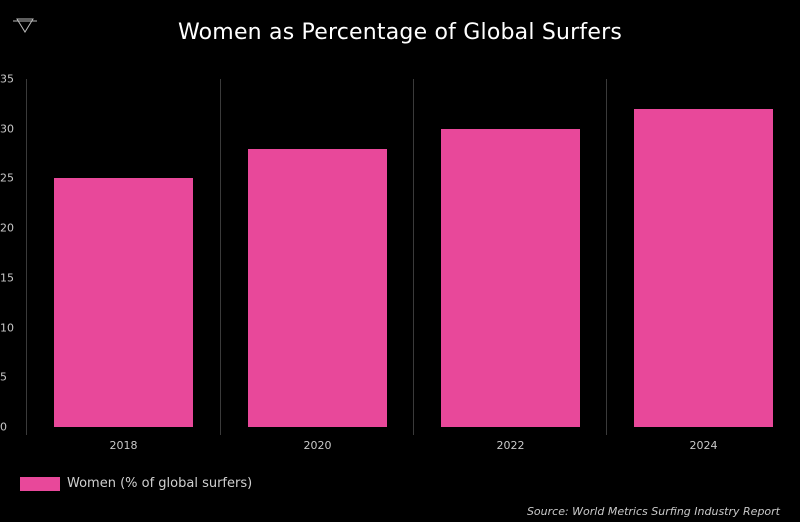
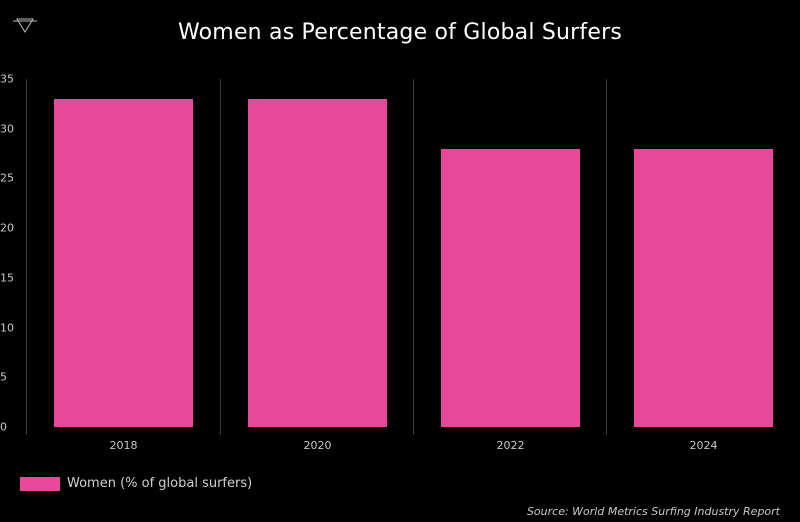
2018: 25 -> 33
2020: 28 -> 33
2022: 30 -> 28
2024: 32 -> 28
